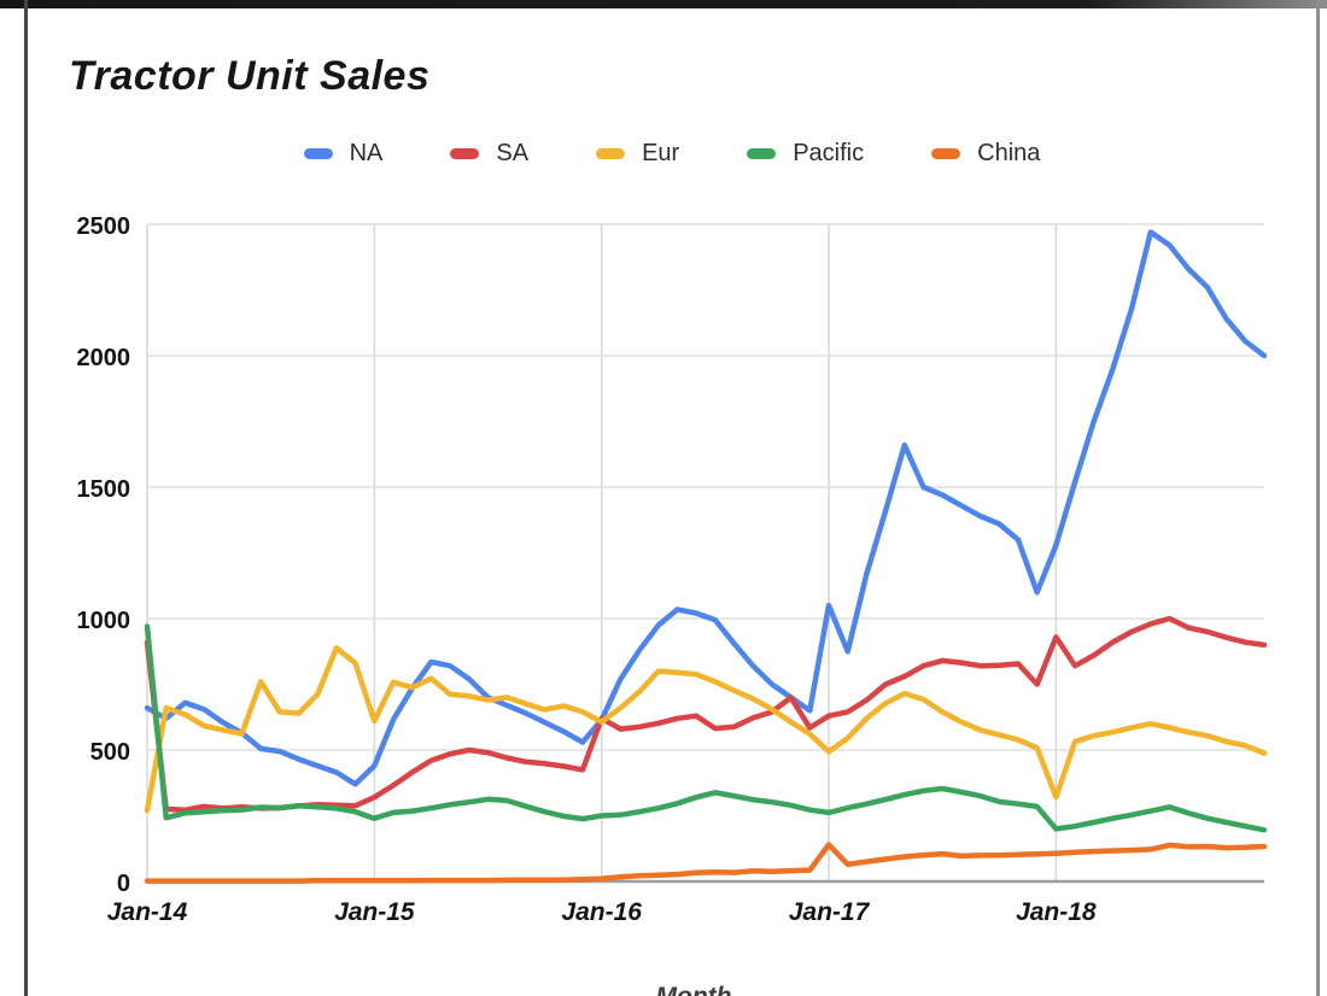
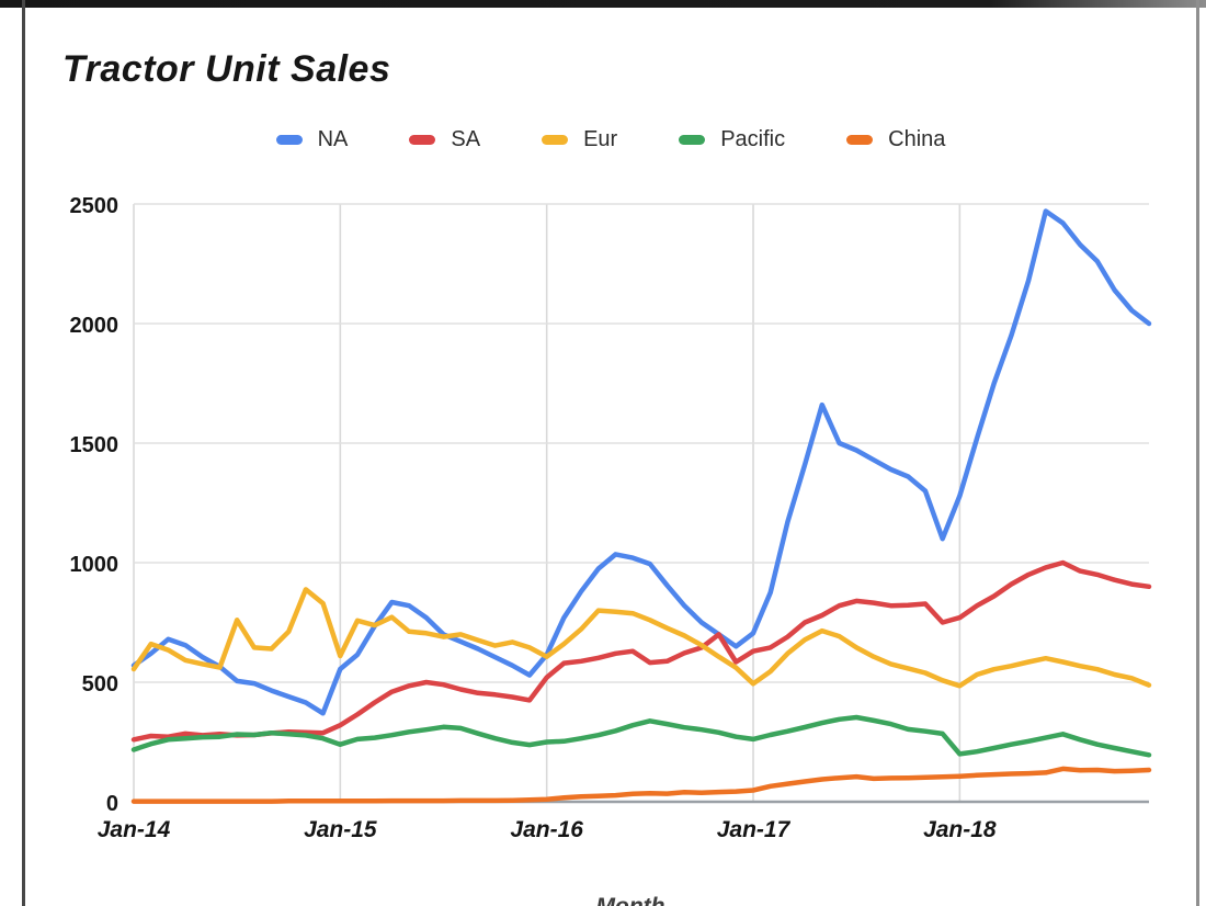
NA/Jan-14: 660 -> 570
SA/Jan-14: 910 -> 260
Eur/Jan-14: 270 -> 560
Pacific/Jan-14: 970 -> 220
NA/Jan-15: 440 -> 560
SA/Jan-16: 620 -> 520
NA/Jan-17: 1050 -> 700
China/Jan-17: 140 -> 50
SA/Jan-18: 930 -> 770
Eur/Jan-18: 320 -> 480
